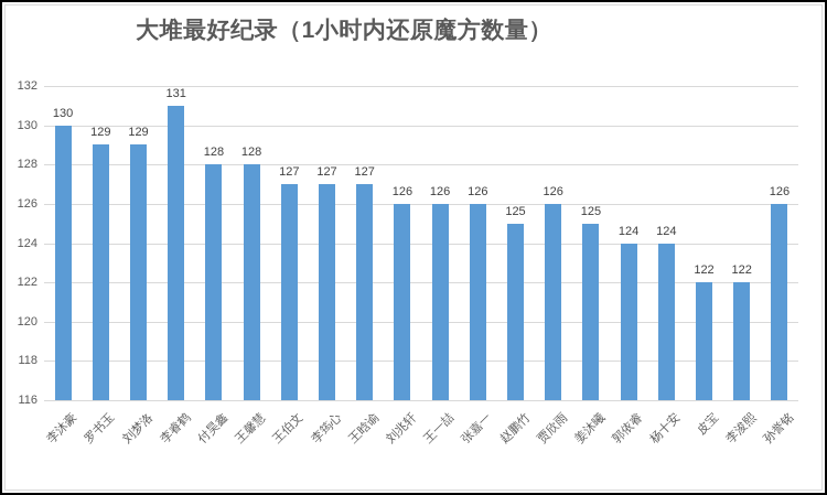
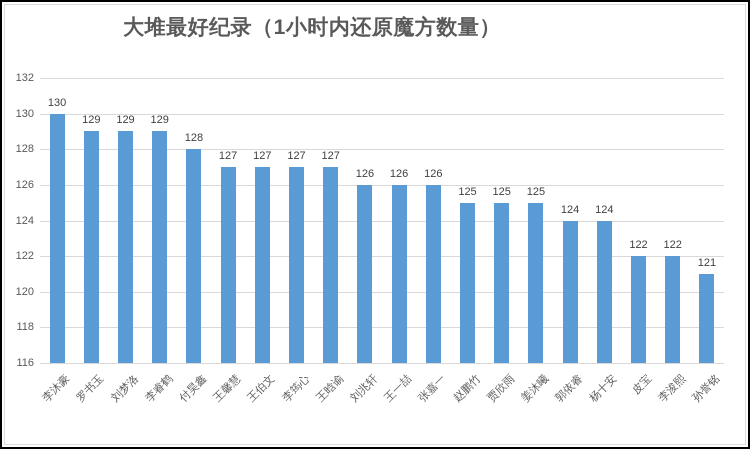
李睿鹤: 131 -> 129
王馨慧: 128 -> 127
贾欣雨: 126 -> 125
孙誉铭: 126 -> 121
